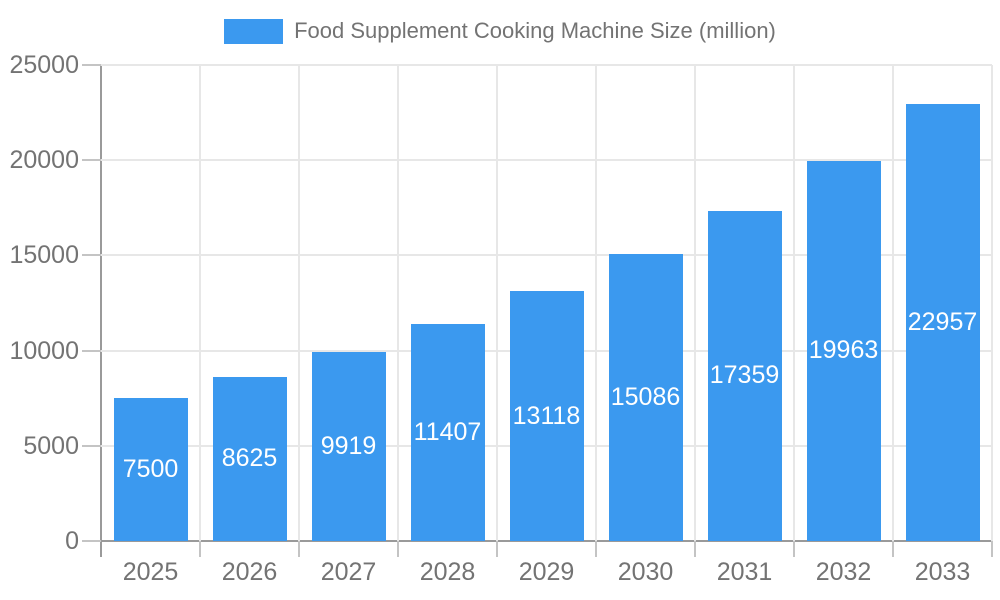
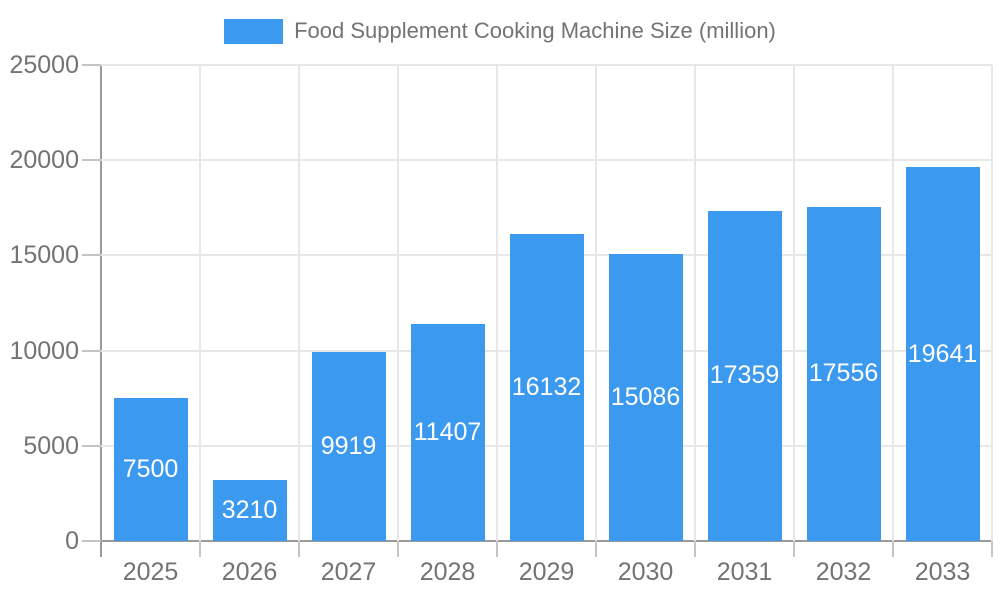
2026: 8625 -> 3210
2029: 13118 -> 16132
2032: 19963 -> 17556
2033: 22957 -> 19641
